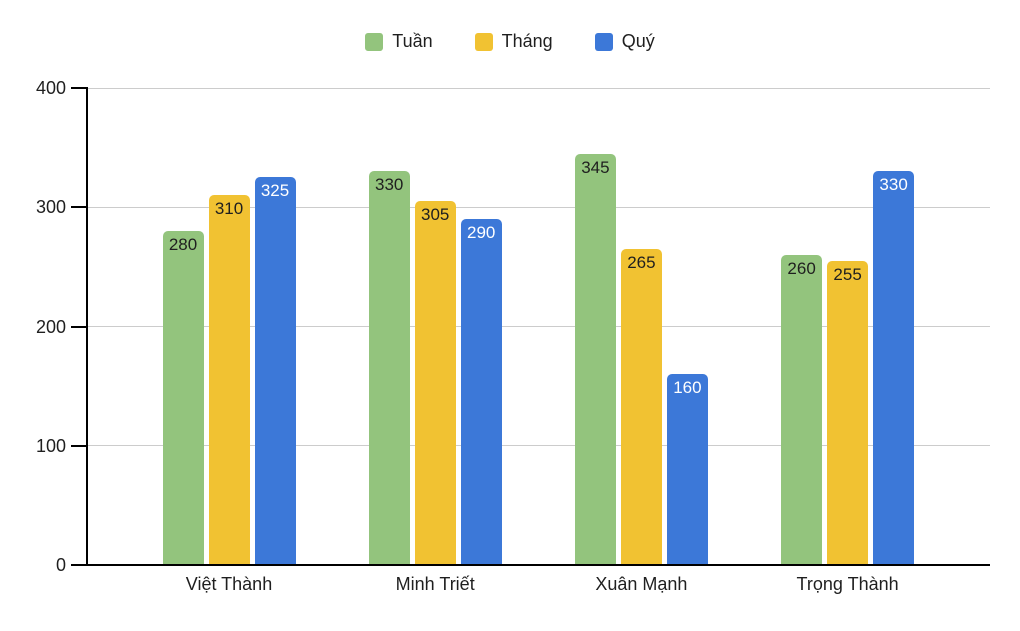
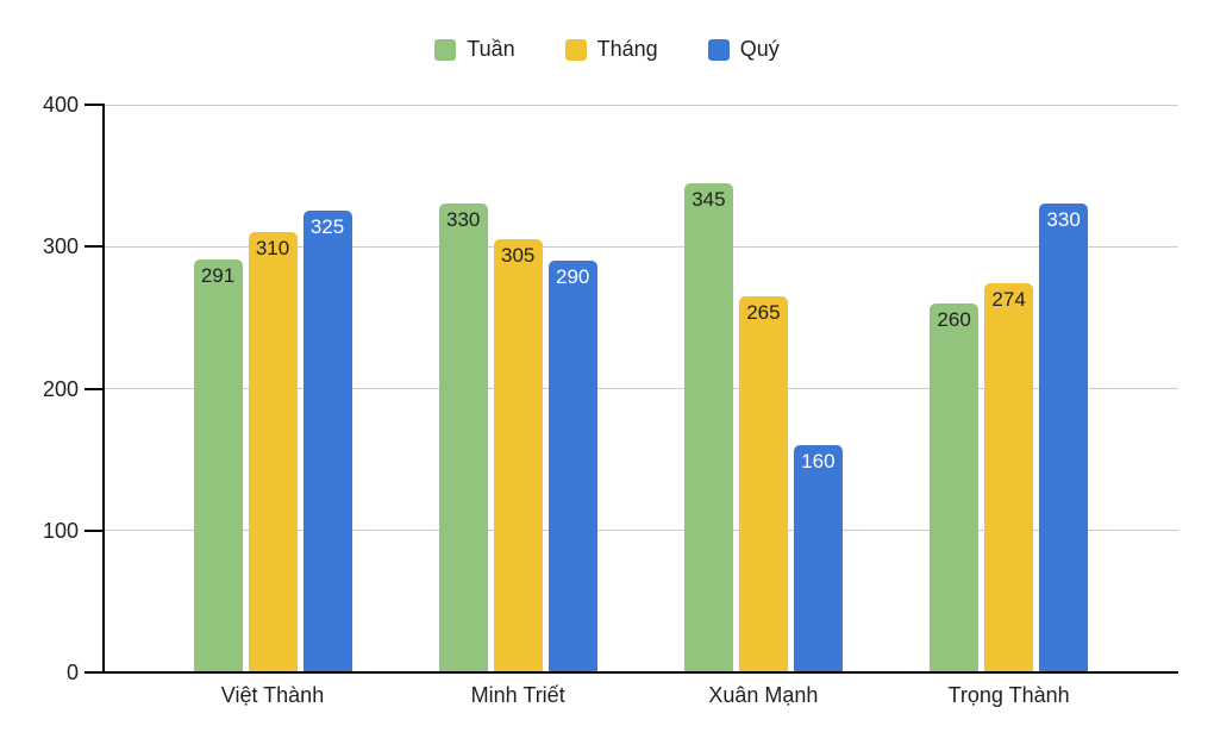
Tuần/Việt Thành: 280 -> 291
Tháng/Trọng Thành: 255 -> 274
